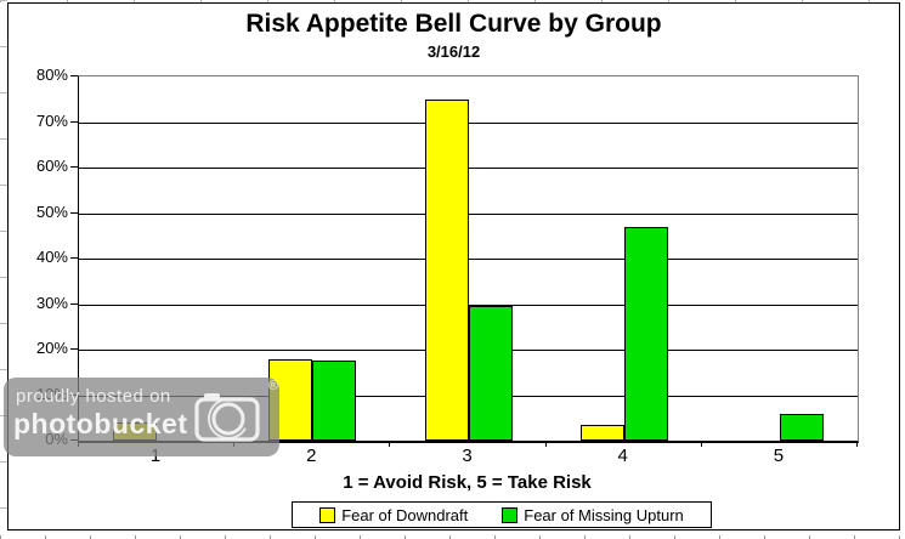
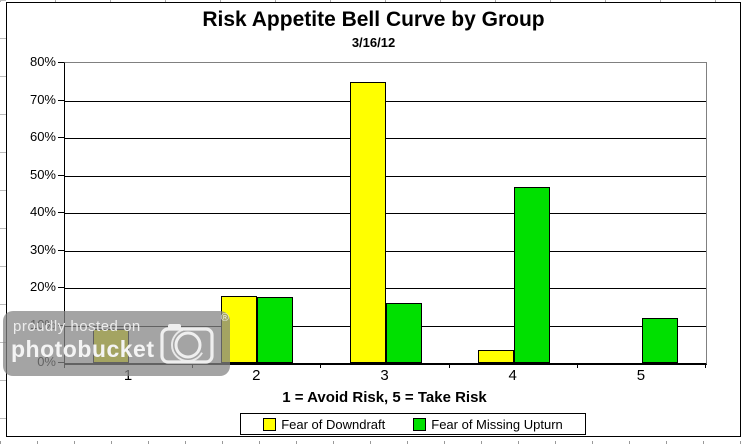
Fear of Downdraft/1: 4% -> 9%
Fear of Missing Upturn/3: 30% -> 16%
Fear of Missing Upturn/5: 6% -> 12%
